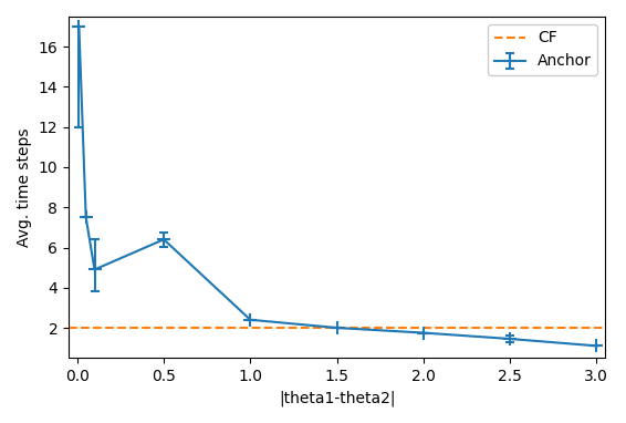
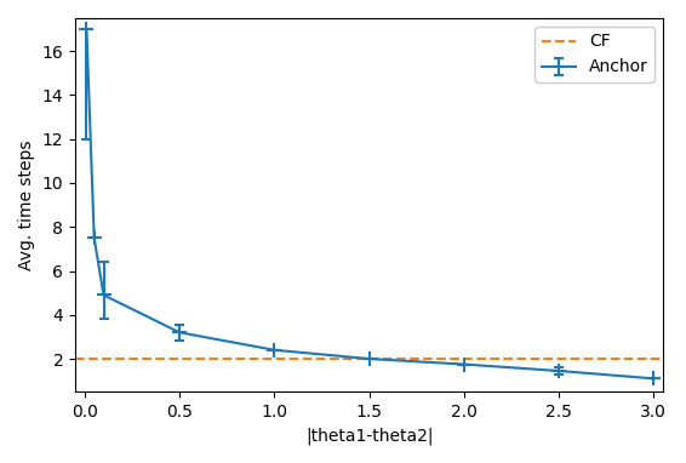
0.5: 6.4 -> 3.2
